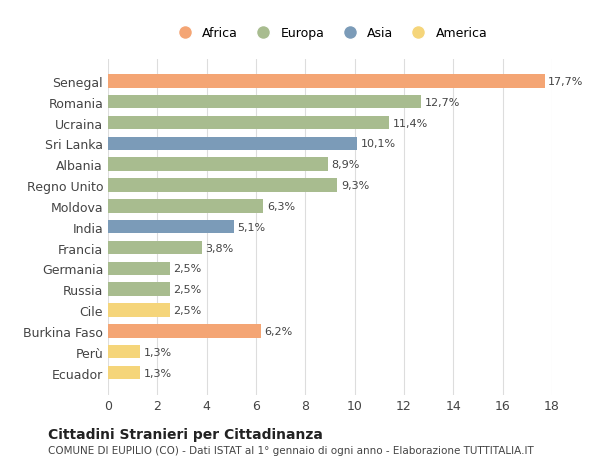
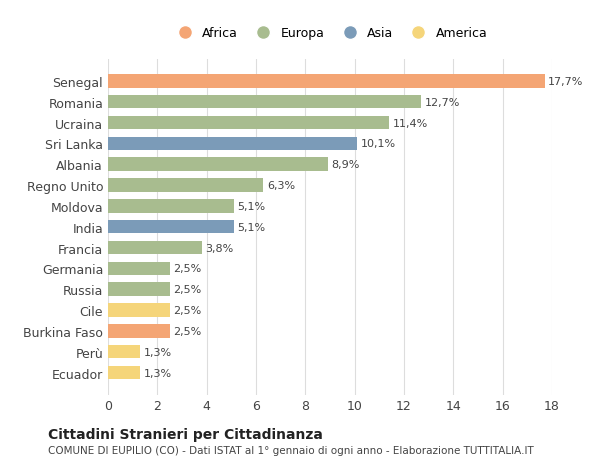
Regno Unito: 9,3% -> 6,3%
Moldova: 6,3% -> 5,1%
Burkina Faso: 6,2% -> 2,5%
